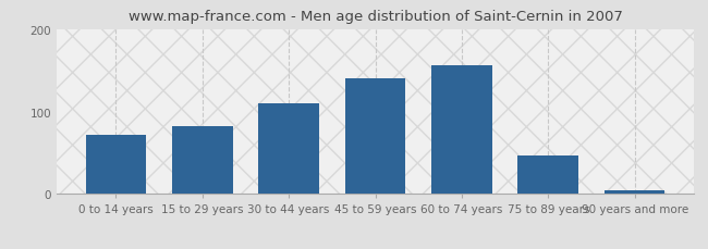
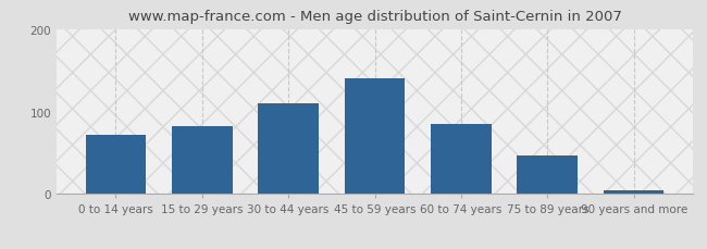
60 to 74 years: 156 -> 85
